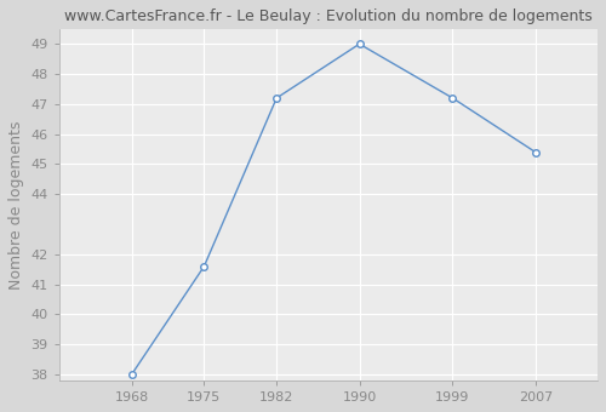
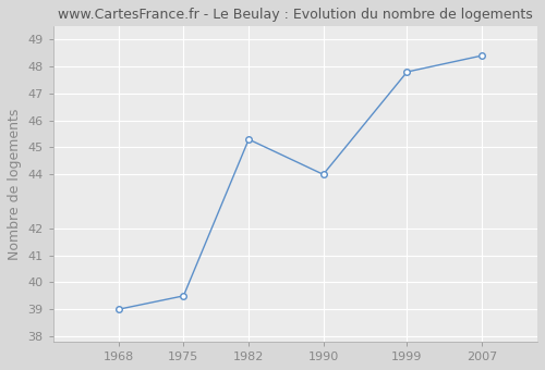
1968: 38.0 -> 39.0
1975: 41.6 -> 39.5
1982: 47.2 -> 45.3
1990: 49.0 -> 44.0
1999: 47.2 -> 47.8
2007: 45.4 -> 48.4
